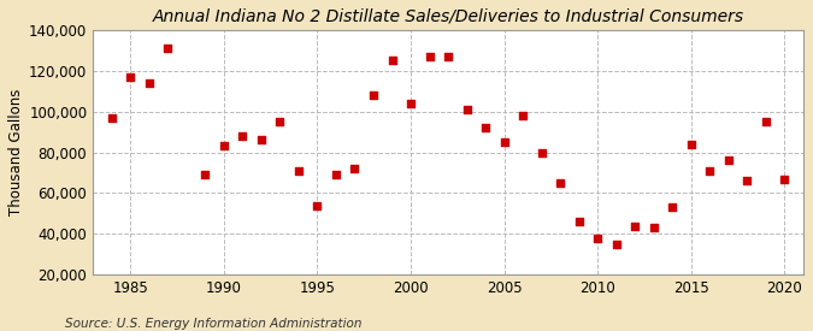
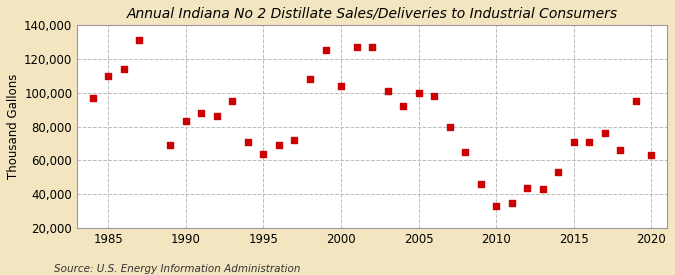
1985: 117,000 -> 110,000
1995: 54,000 -> 64,000
2005: 85,000 -> 100,000
2010: 38,000 -> 33,000
2015: 84,000 -> 71,000
2020: 67,000 -> 63,000
